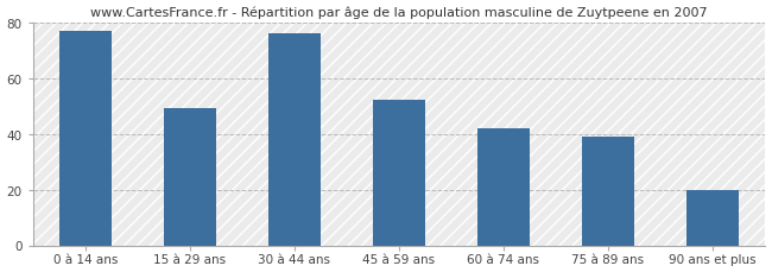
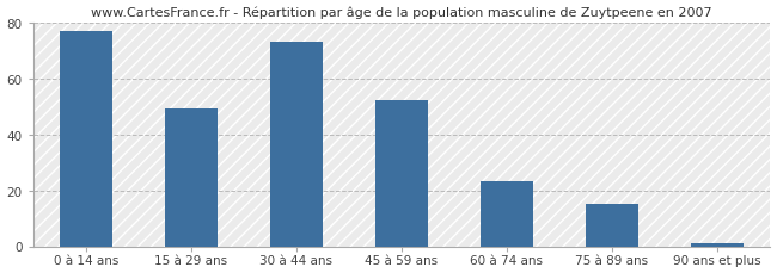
30 à 44 ans: 76 -> 73
60 à 74 ans: 42 -> 23
75 à 89 ans: 39 -> 15
90 ans et plus: 20 -> 1
